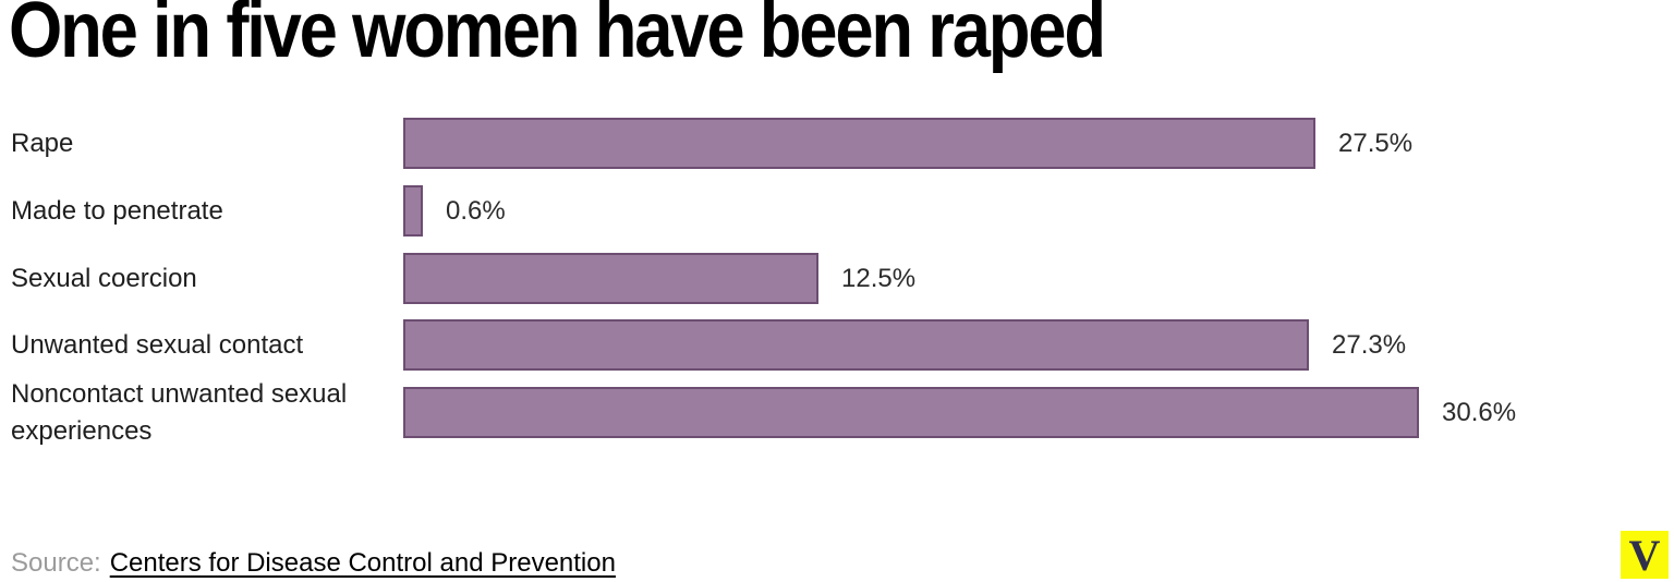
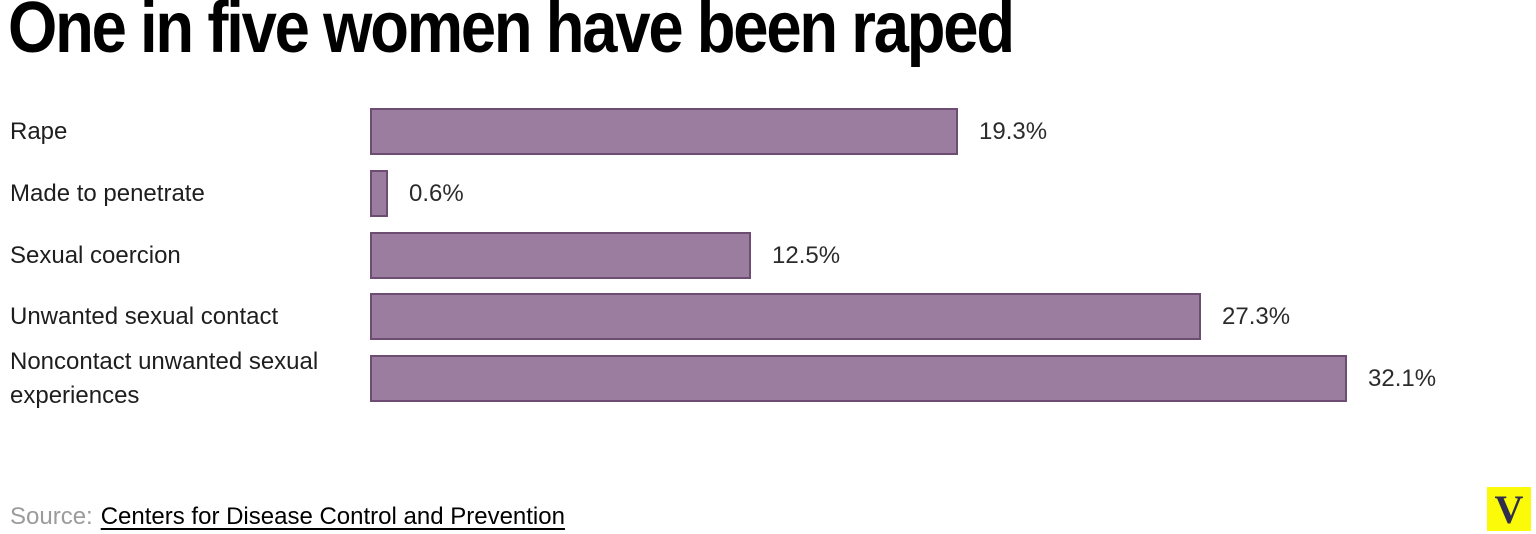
Rape: 27.5% -> 19.3%
Noncontact unwanted sexual experiences: 30.6% -> 32.1%
